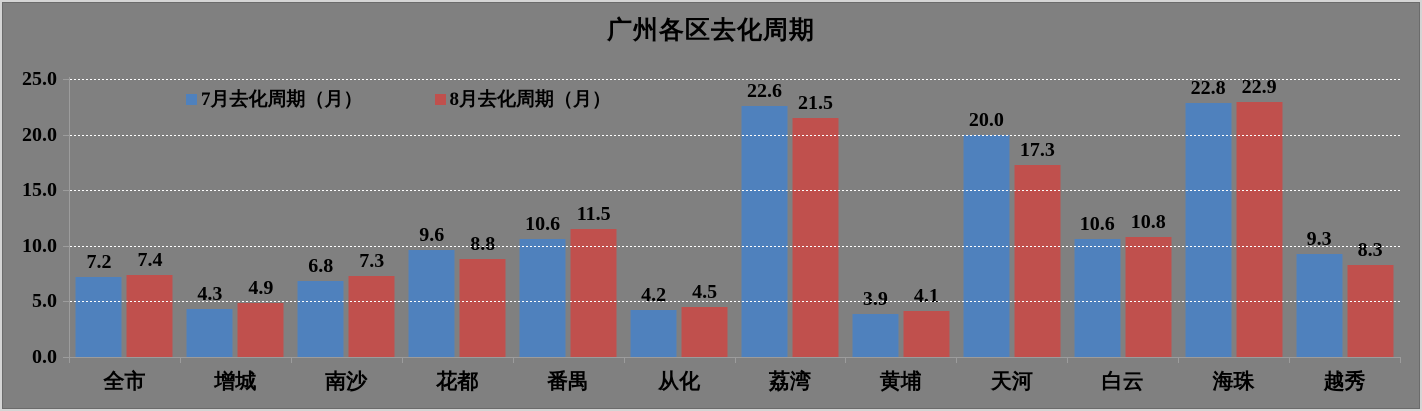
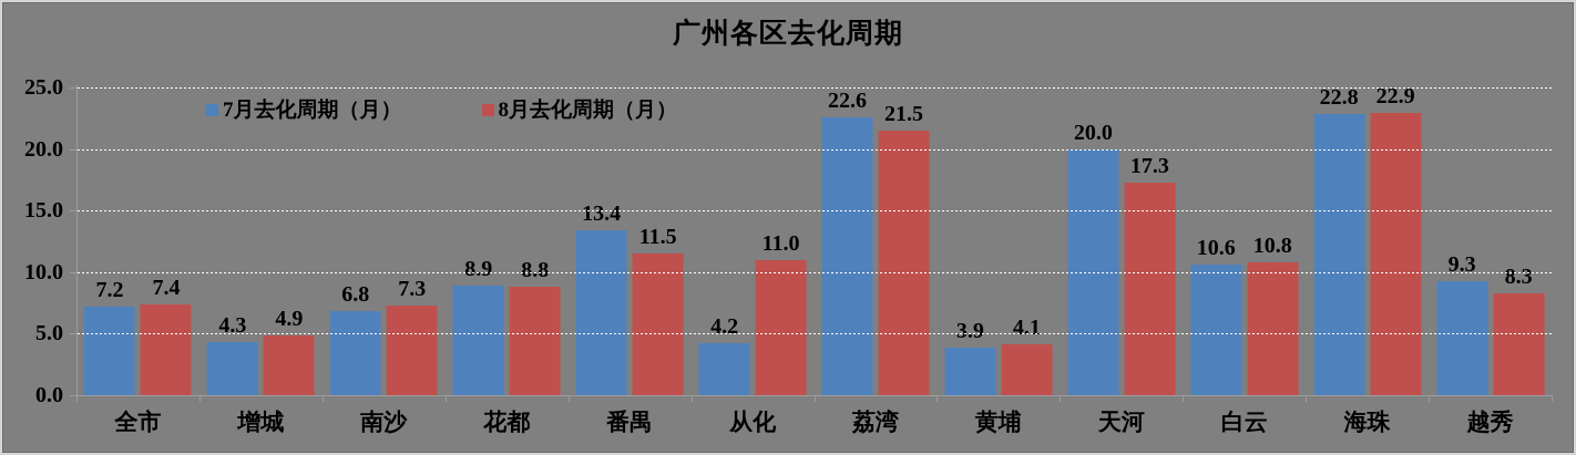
7月去化周期（月）/花都: 9.6 -> 8.9
7月去化周期（月）/番禺: 10.6 -> 13.4
8月去化周期（月）/从化: 4.5 -> 11.0
